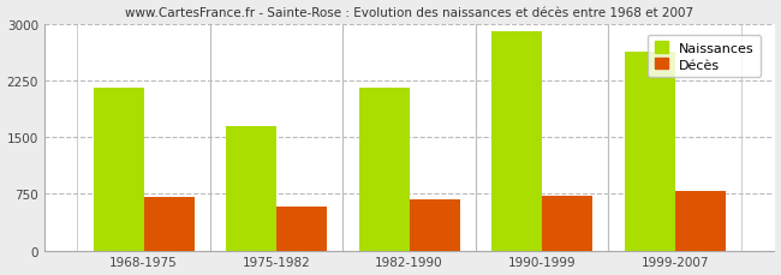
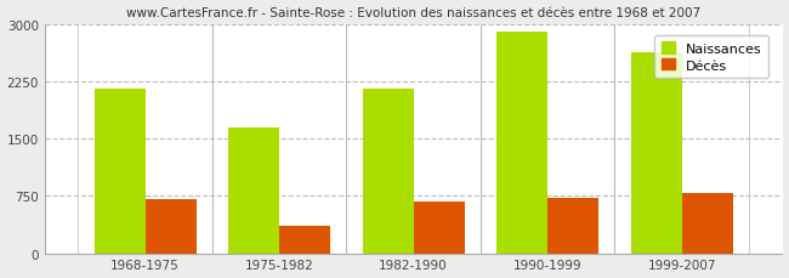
Décès/1975-1982: 580 -> 360
